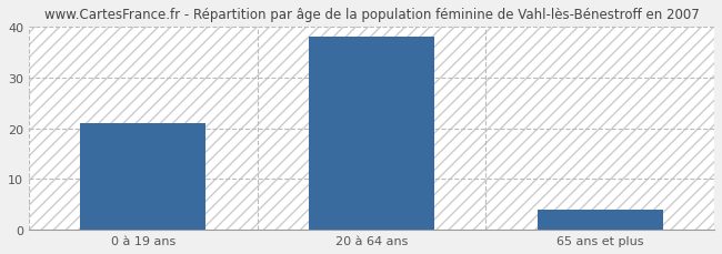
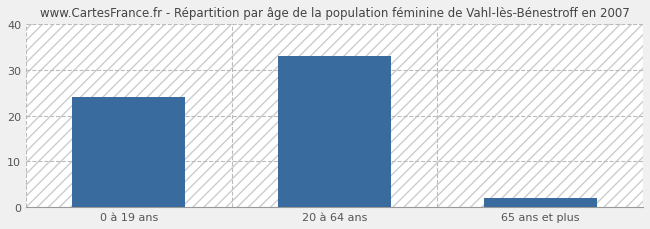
0 à 19 ans: 21 -> 24
20 à 64 ans: 38 -> 33
65 ans et plus: 4 -> 2
